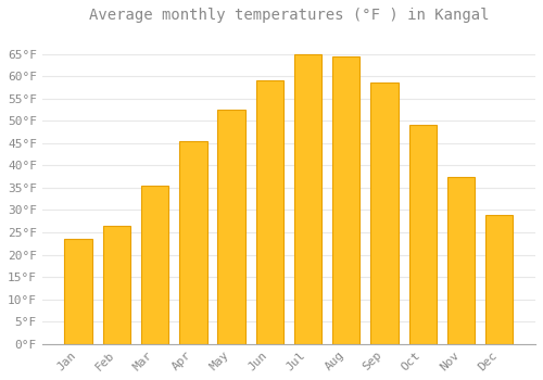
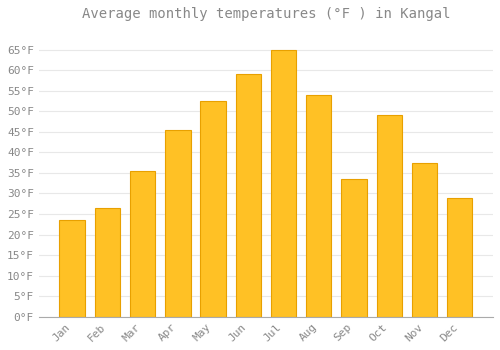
Aug: 64.5°F -> 54.0°F
Sep: 58.5°F -> 33.5°F
